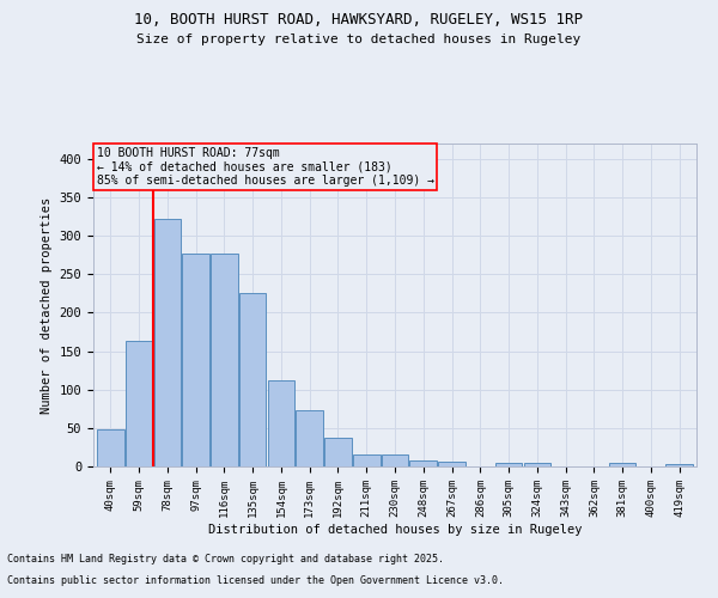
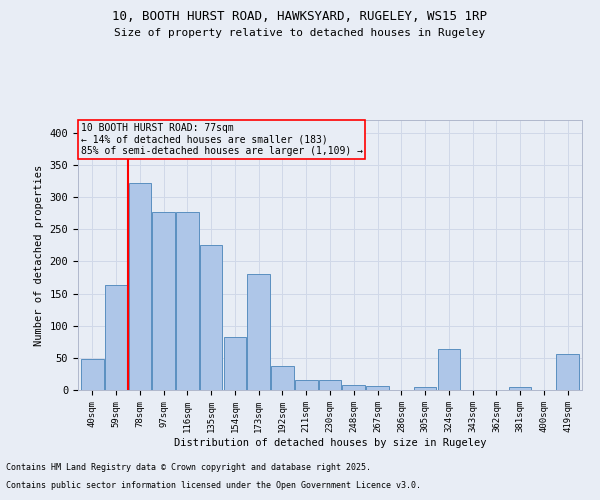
154sqm: 112 -> 82
173sqm: 73 -> 180
324sqm: 4 -> 64
419sqm: 3 -> 56
